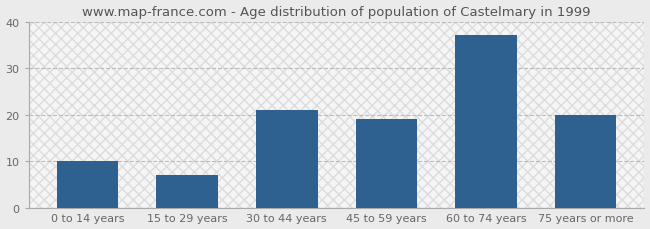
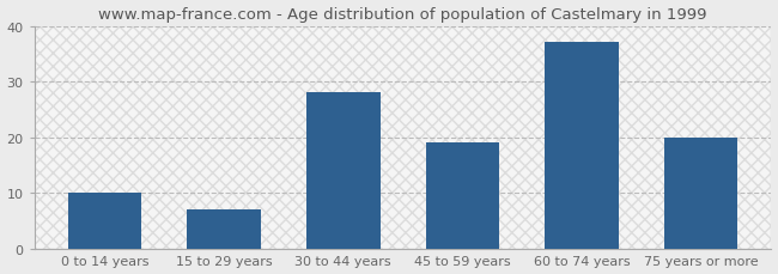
30 to 44 years: 21 -> 28
